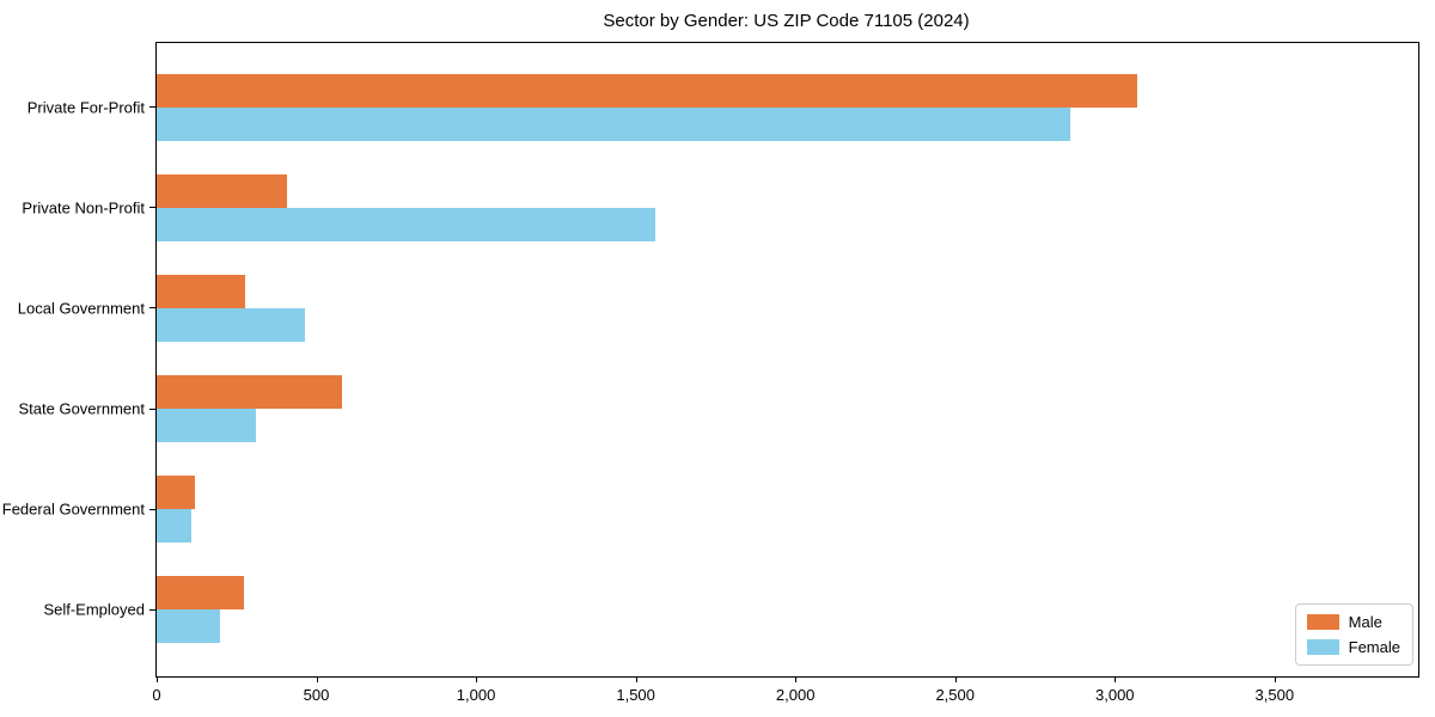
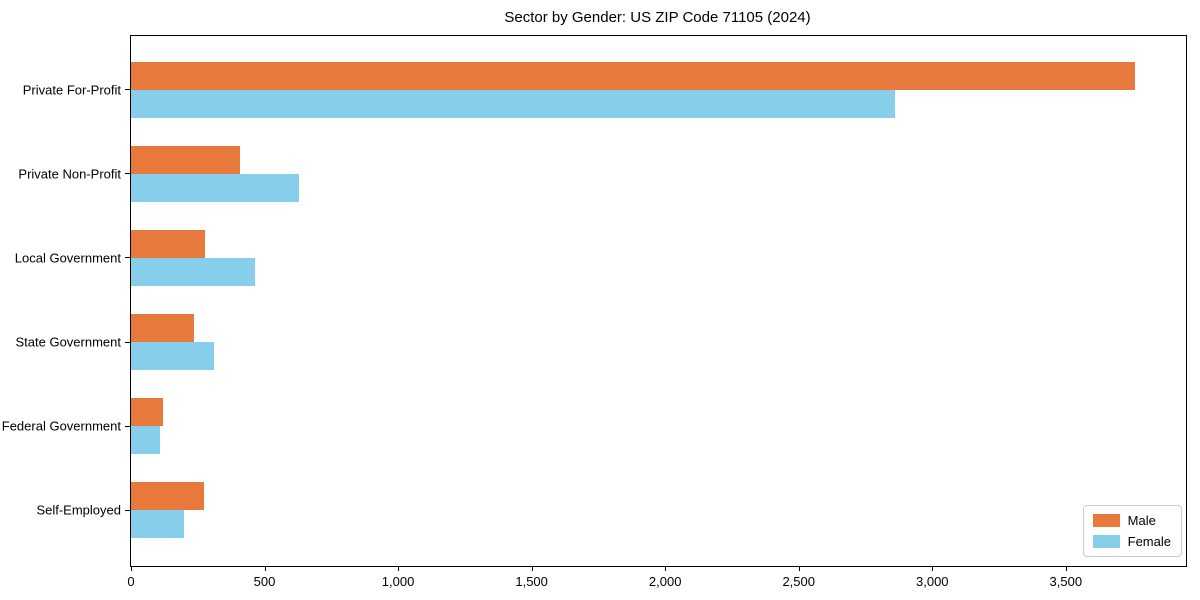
Male/Private For-Profit: 3070 -> 3760
Female/Private Non-Profit: 1560 -> 630
Male/State Government: 580 -> 240
